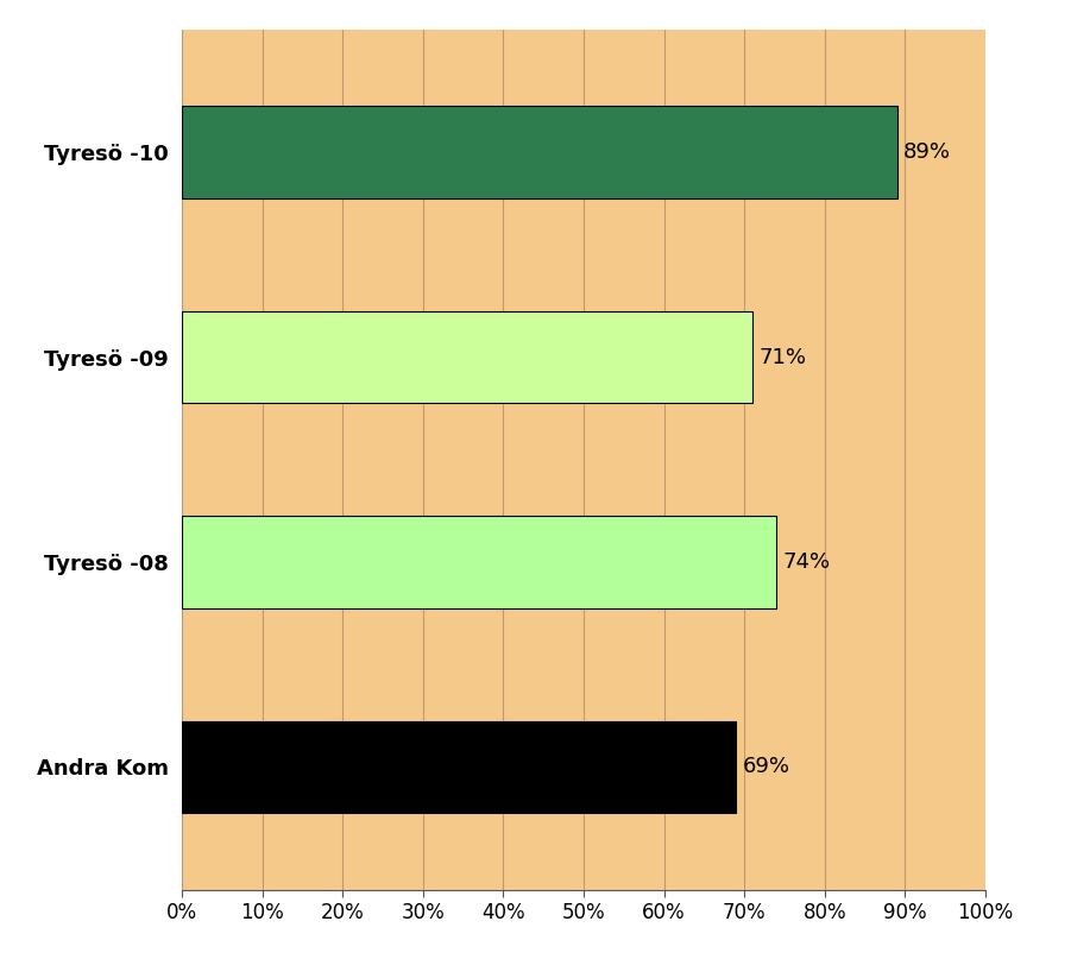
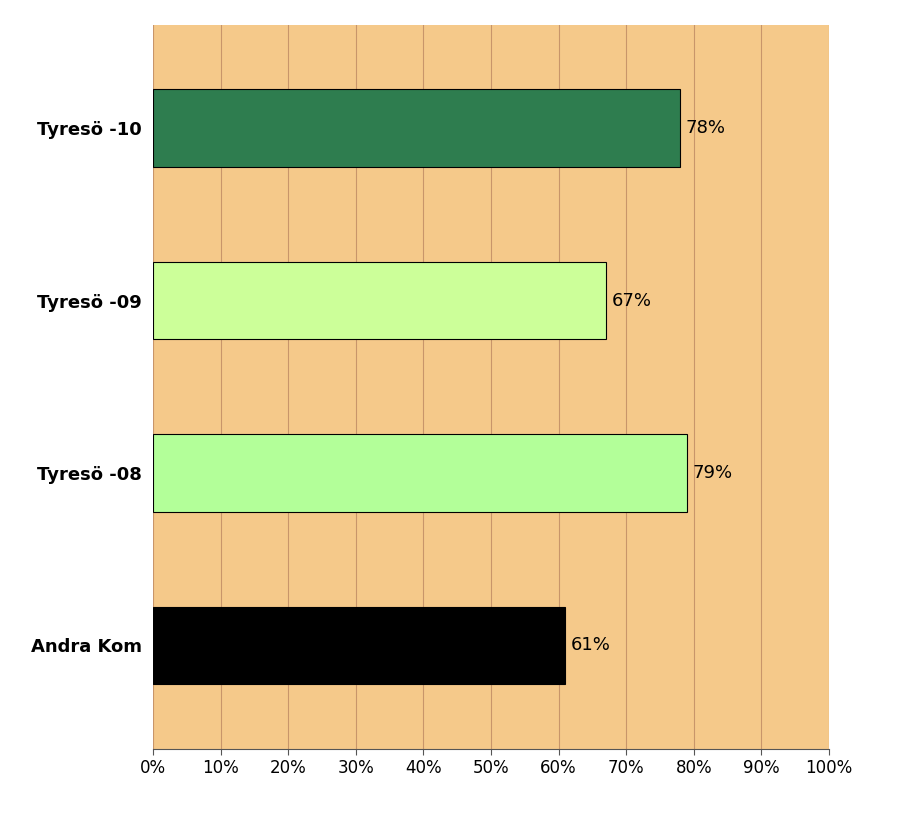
Tyresö -10: 89% -> 78%
Tyresö -09: 71% -> 67%
Tyresö -08: 74% -> 79%
Andra Kom: 69% -> 61%
